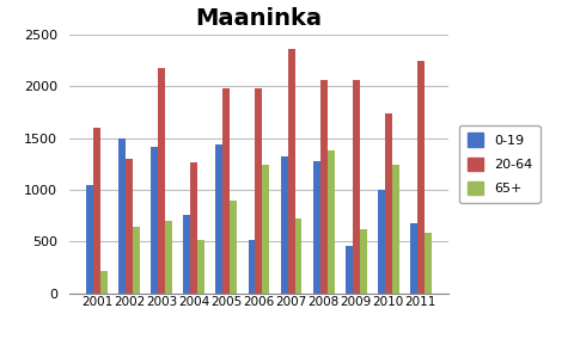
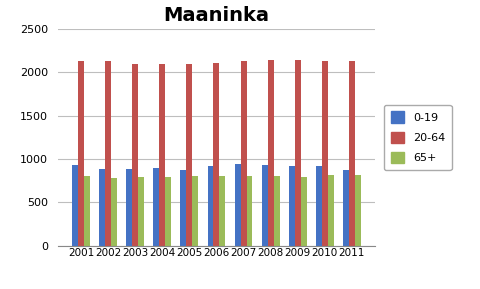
0-19/2001: 1040 -> 930
20-64/2001: 1600 -> 2130
65+/2001: 220 -> 800
0-19/2002: 1500 -> 880
20-64/2002: 1300 -> 2130
65+/2002: 640 -> 780
0-19/2003: 1420 -> 880
20-64/2003: 2180 -> 2090
65+/2003: 700 -> 790
0-19/2004: 760 -> 890
20-64/2004: 1260 -> 2100
65+/2004: 520 -> 790
0-19/2005: 1440 -> 870
20-64/2005: 1980 -> 2090
65+/2005: 900 -> 800
0-19/2006: 520 -> 920
20-64/2006: 1980 -> 2110
65+/2006: 1240 -> 810
0-19/2007: 1320 -> 940
20-64/2007: 2360 -> 2130
65+/2007: 720 -> 800
0-19/2008: 1280 -> 930
20-64/2008: 2060 -> 2140
65+/2008: 1380 -> 800
0-19/2009: 460 -> 920
20-64/2009: 2060 -> 2140
65+/2009: 620 -> 790
0-19/2010: 1000 -> 920
20-64/2010: 1740 -> 2130
65+/2010: 1240 -> 810
0-19/2011: 680 -> 870
20-64/2011: 2240 -> 2130
65+/2011: 580 -> 820
